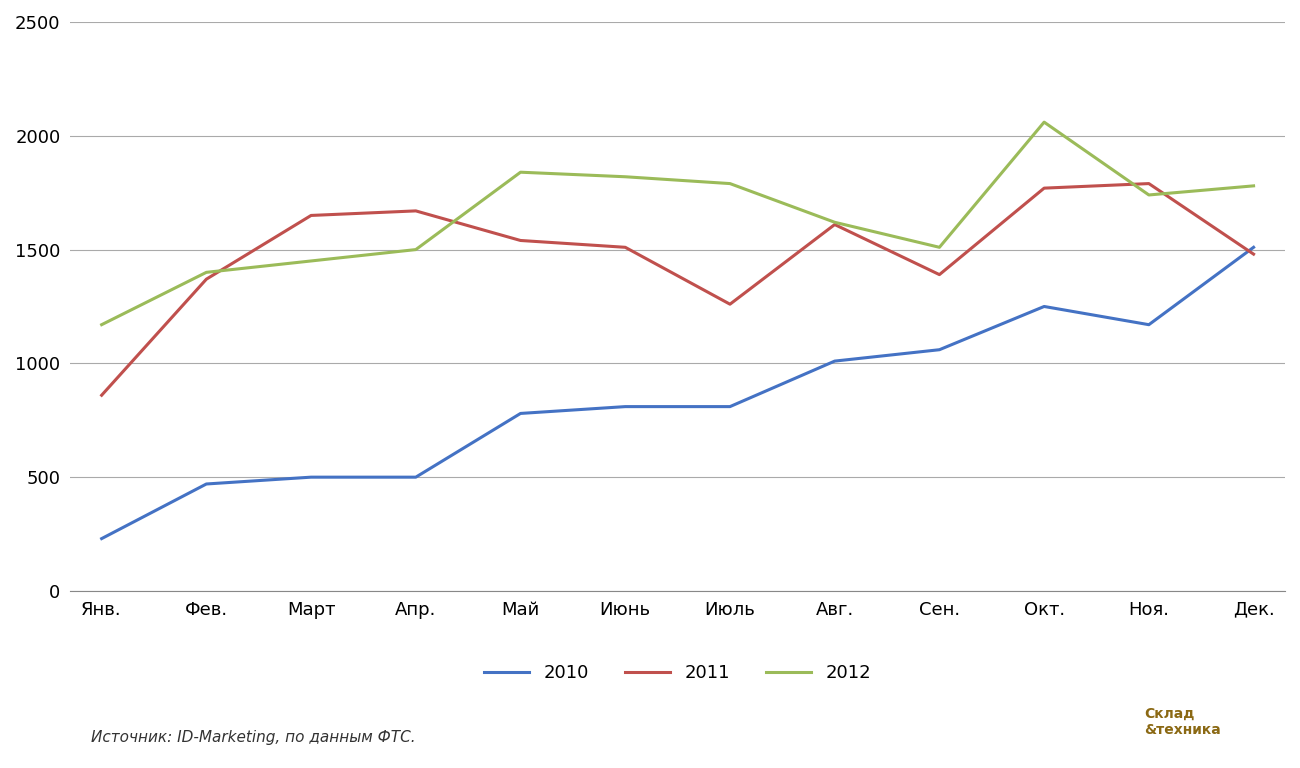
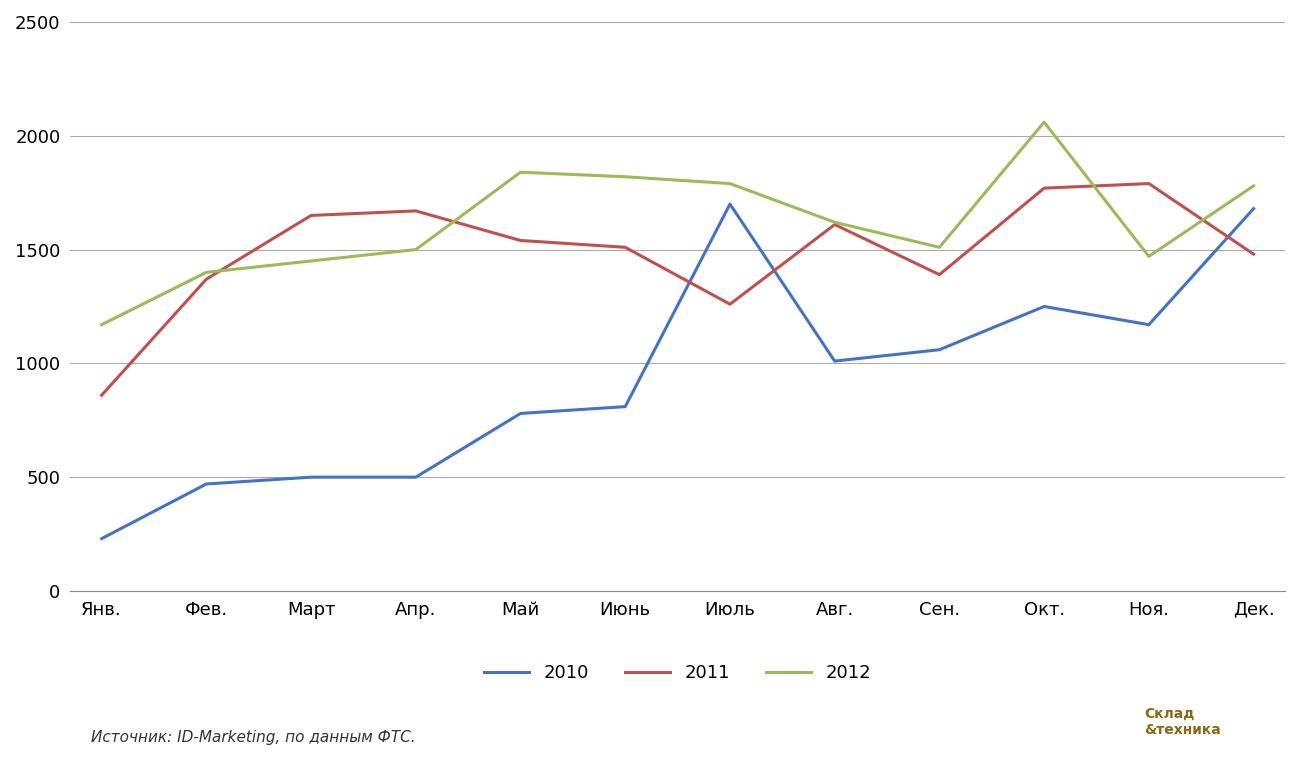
2010/Июль: 810 -> 1700
2012/Ноя.: 1740 -> 1470
2010/Дек.: 1510 -> 1680
